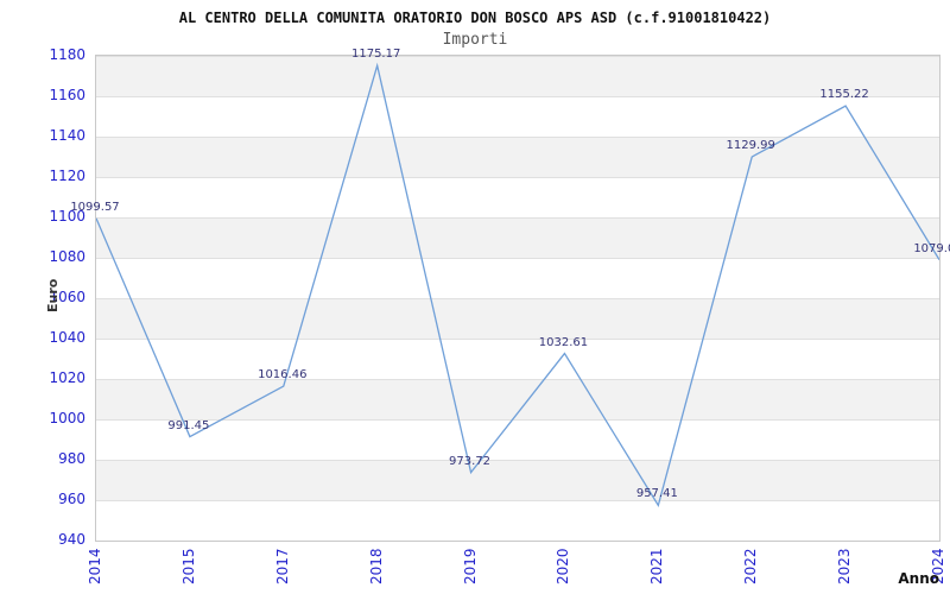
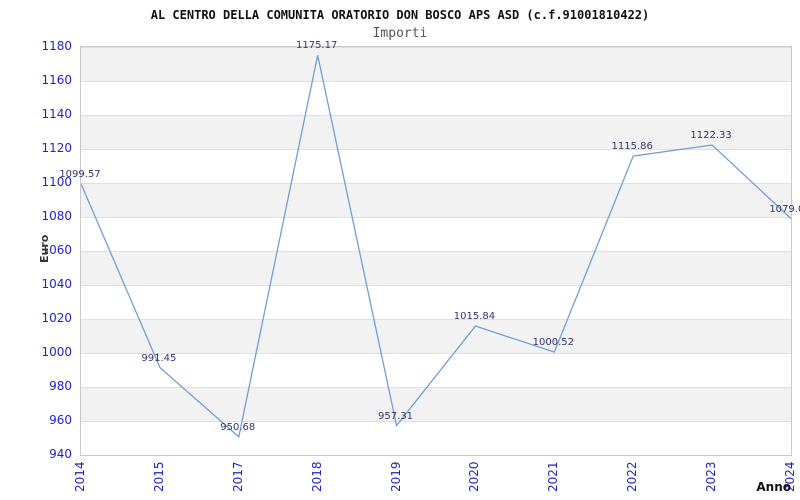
2017: 1016.46 -> 950.68
2019: 973.72 -> 957.31
2020: 1032.61 -> 1015.84
2021: 957.41 -> 1000.52
2022: 1129.99 -> 1115.86
2023: 1155.22 -> 1122.33
